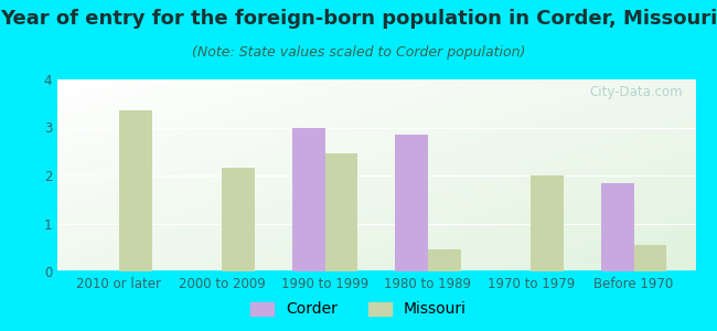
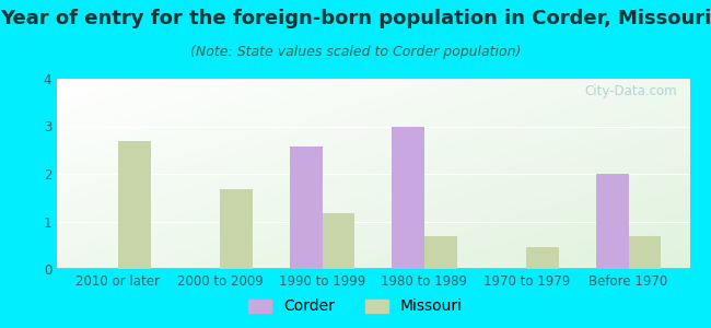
Missouri/2010 or later: 3.35 -> 2.70
Missouri/2000 to 2009: 2.15 -> 1.68
Corder/1990 to 1999: 3.00 -> 2.57
Missouri/1990 to 1999: 2.45 -> 1.18
Corder/1980 to 1989: 2.85 -> 3.00
Missouri/1980 to 1989: 0.45 -> 0.70
Missouri/1970 to 1979: 2.00 -> 0.45
Corder/Before 1970: 1.85 -> 2.00
Missouri/Before 1970: 0.55 -> 0.70
